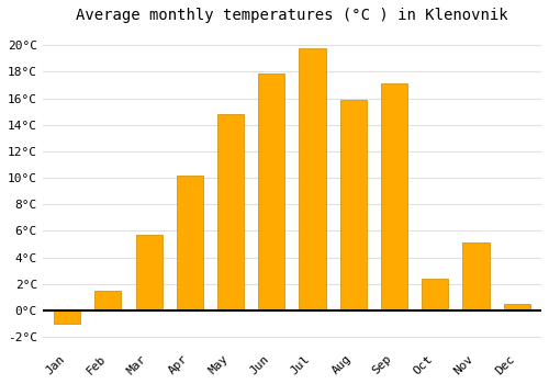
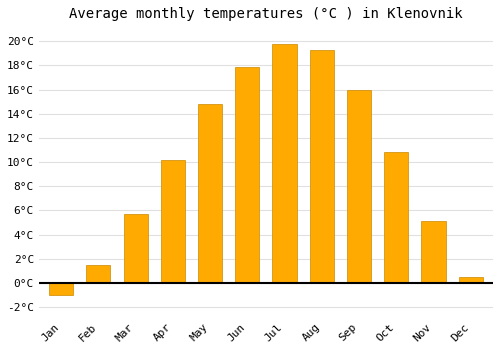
Aug: 15.9°C -> 19.3°C
Sep: 17.1°C -> 16.0°C
Oct: 2.4°C -> 10.8°C
